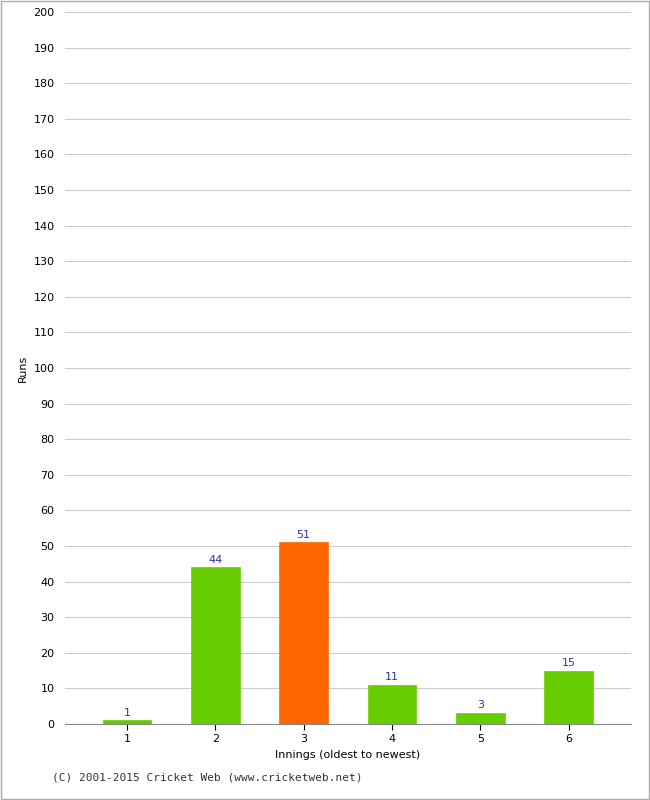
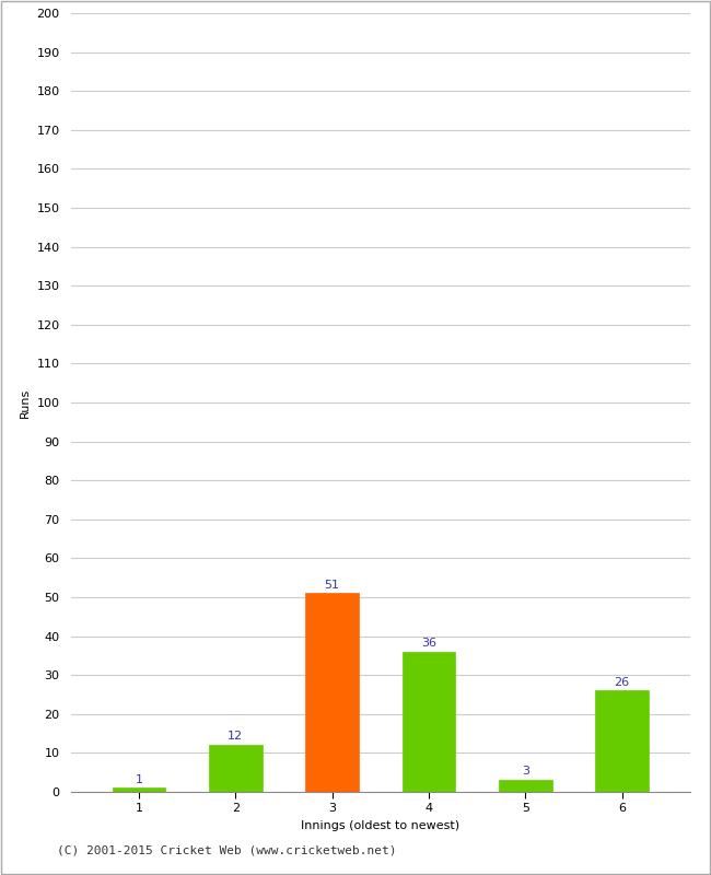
2: 44 -> 12
4: 11 -> 36
6: 15 -> 26
